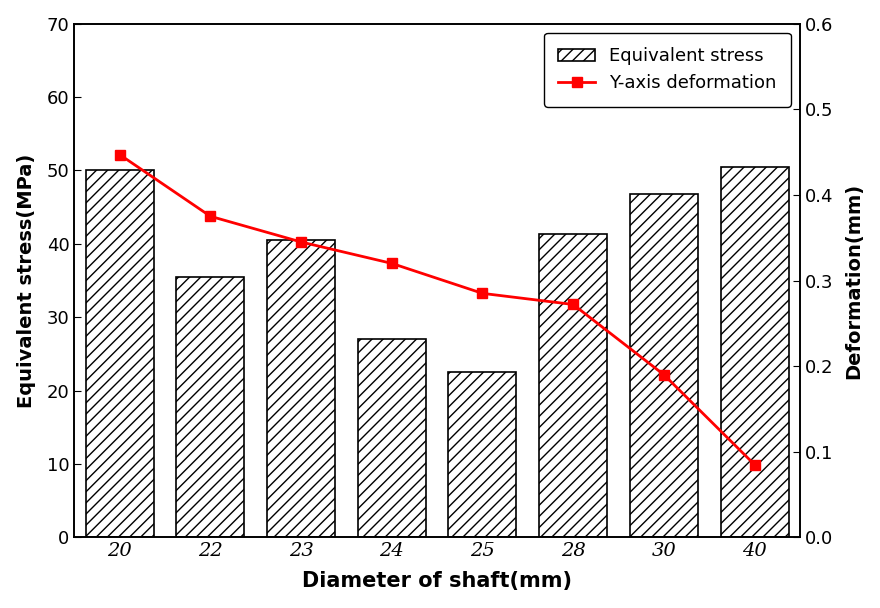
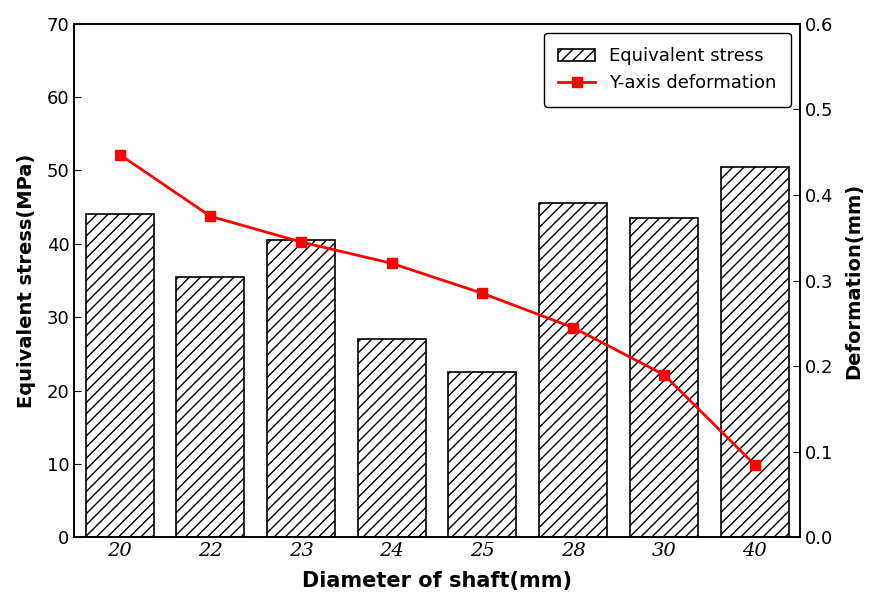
Equivalent stress/20: 50.0 -> 44.0
Equivalent stress/28: 41.4 -> 45.5
Y-axis deformation/28: 0.272 -> 0.245
Equivalent stress/30: 46.8 -> 43.5
